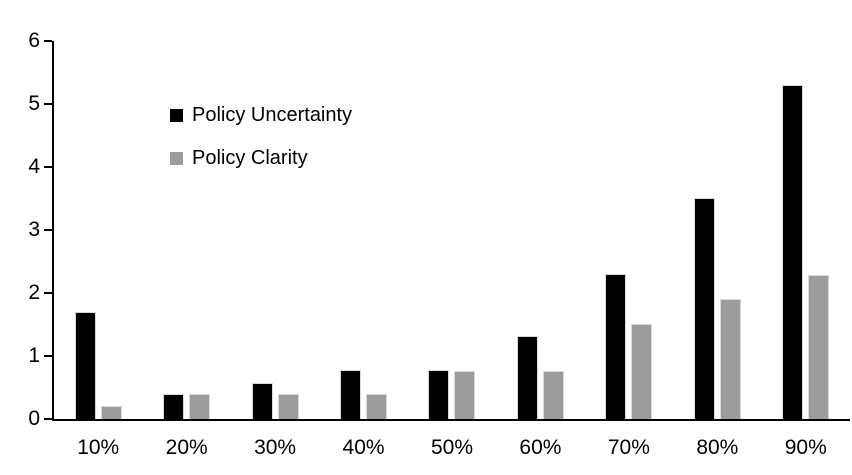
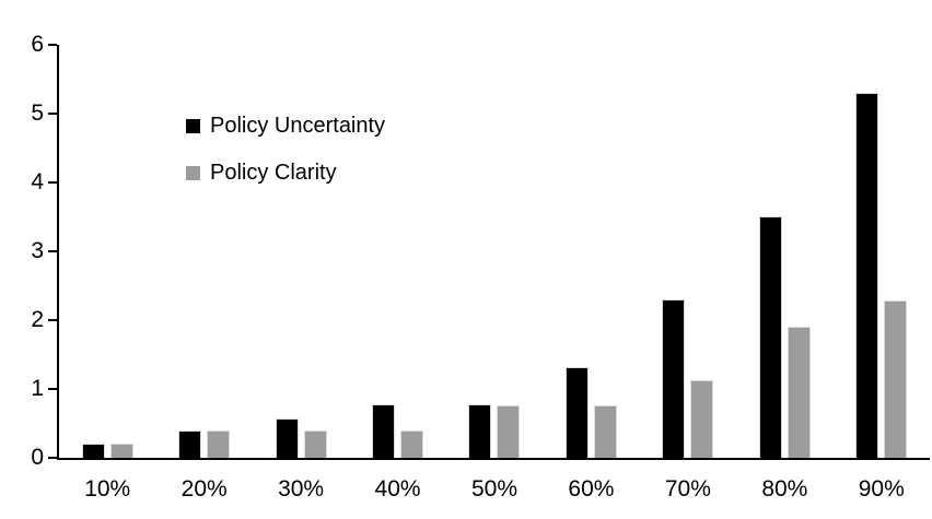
Policy Uncertainty/10%: 1.7 -> 0.2
Policy Clarity/70%: 1.5 -> 1.1
